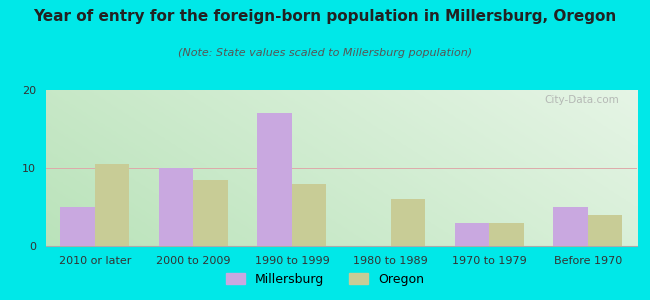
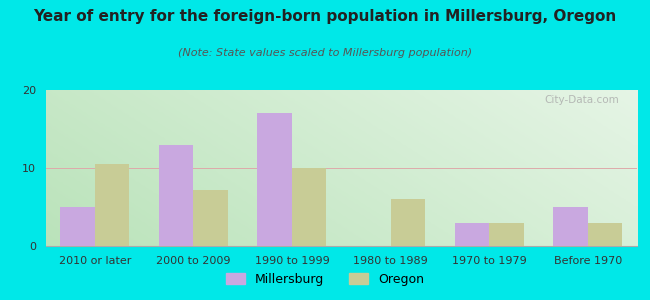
Millersburg/2000 to 2009: 10 -> 13
Oregon/2000 to 2009: 8.5 -> 7.2
Oregon/1990 to 1999: 8.0 -> 10.0
Oregon/Before 1970: 4.0 -> 3.0
